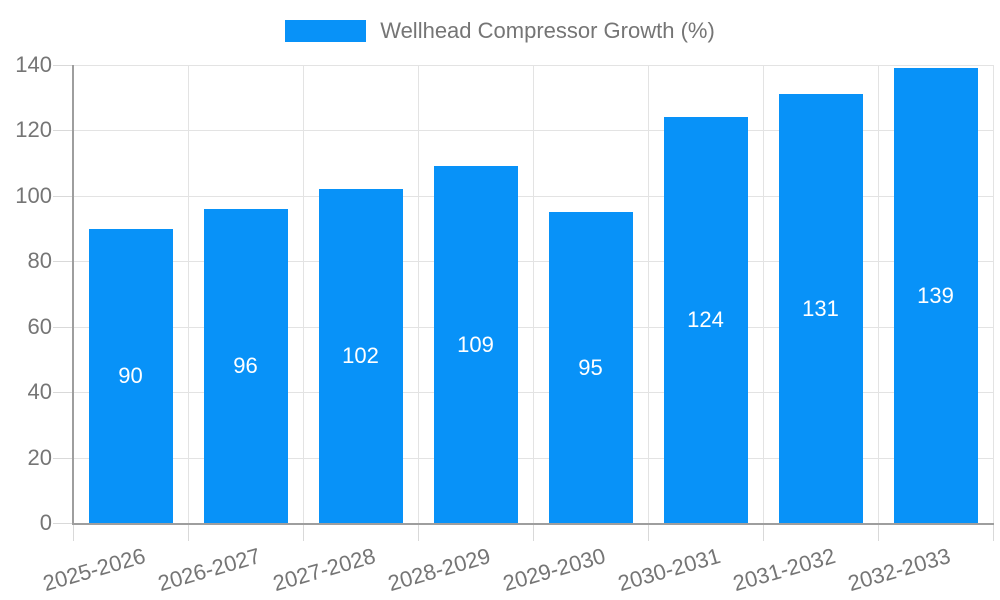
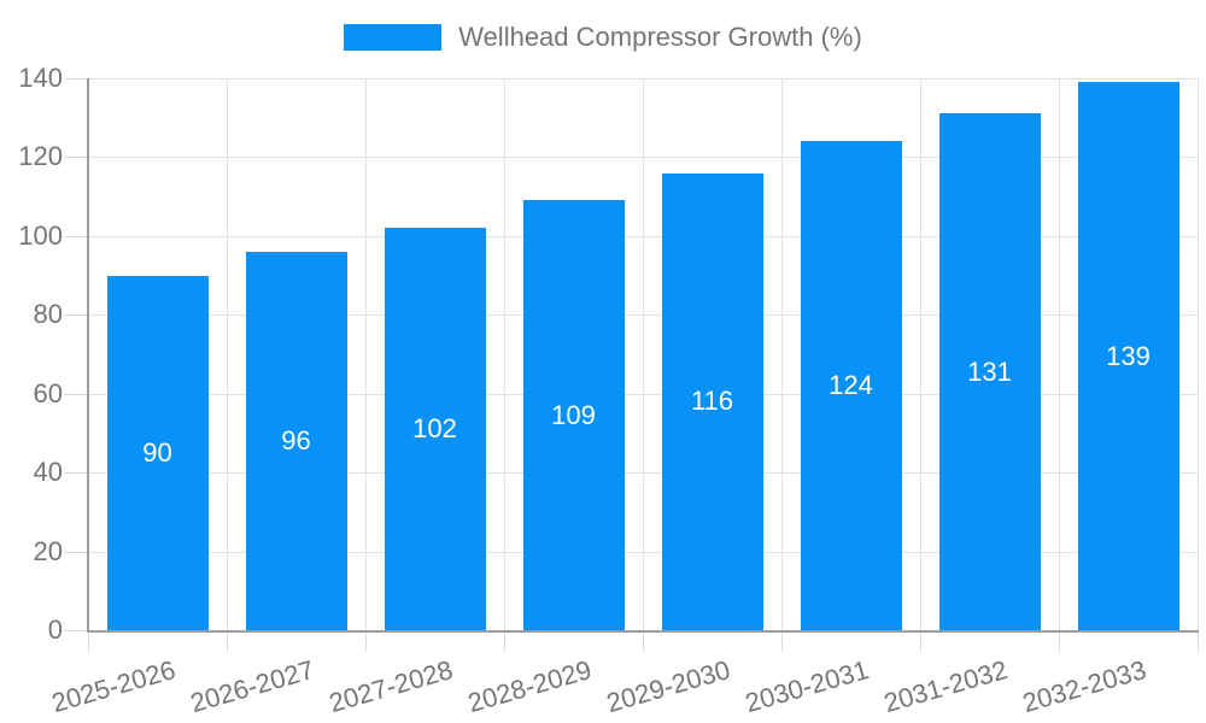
2029-2030: 95 -> 116
